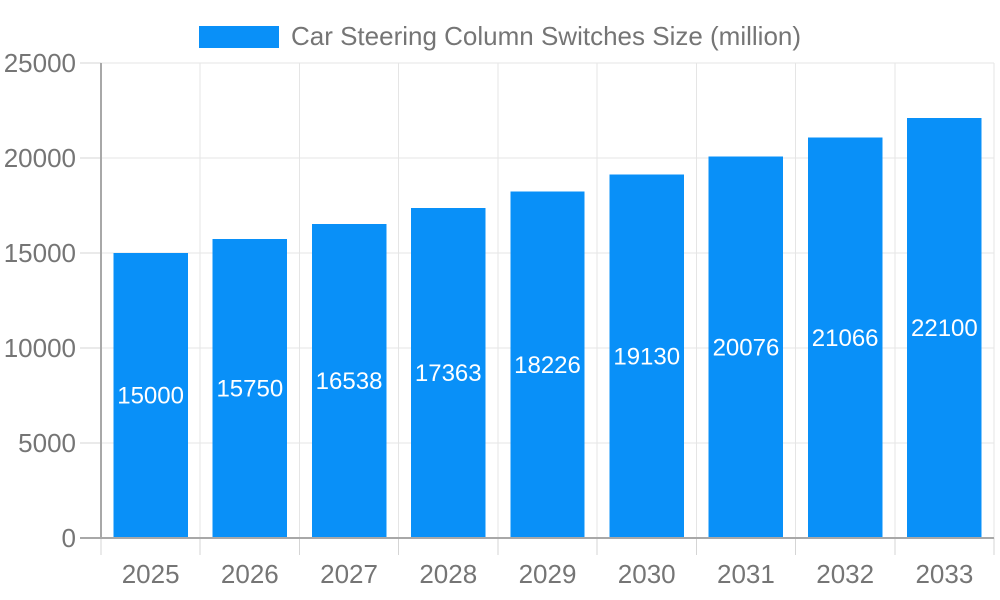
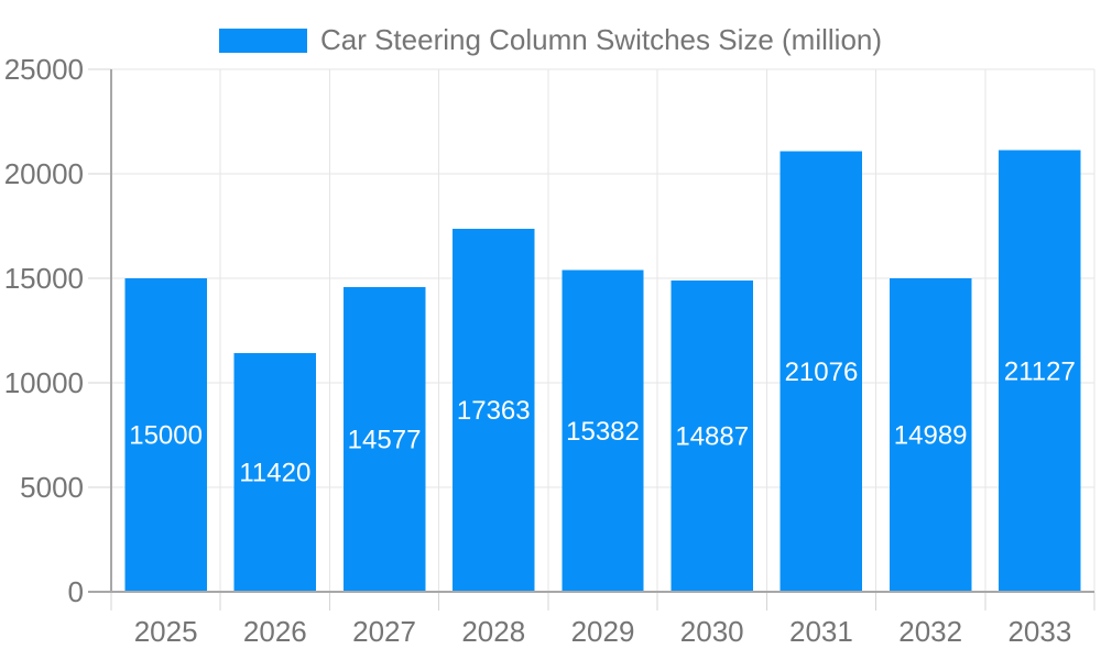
2026: 15750 -> 11420
2027: 16538 -> 14577
2029: 18226 -> 15382
2030: 19130 -> 14887
2031: 20076 -> 21076
2032: 21066 -> 14989
2033: 22100 -> 21127
